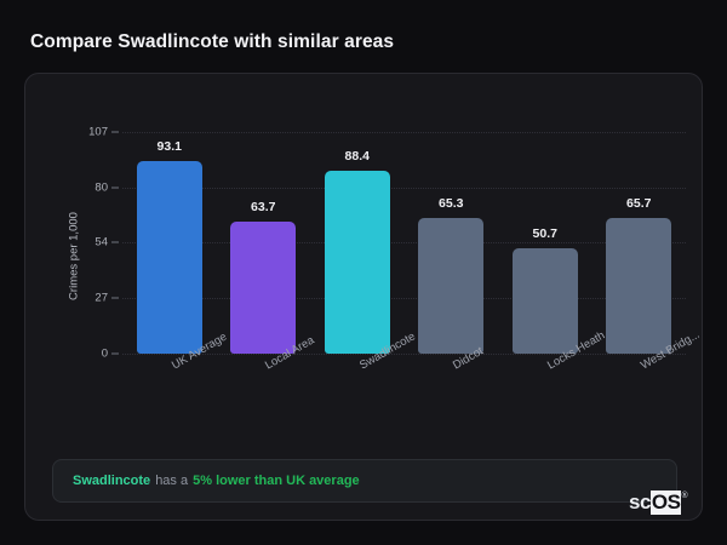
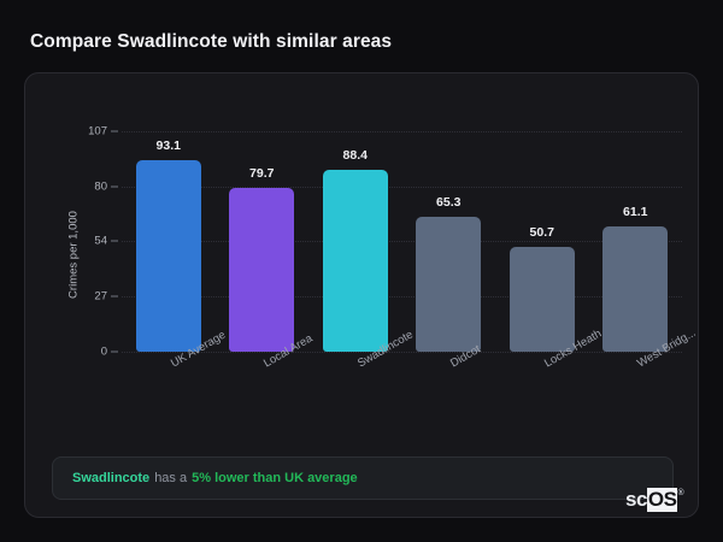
Local Area: 63.7 -> 79.7
West Bridg...: 65.7 -> 61.1
